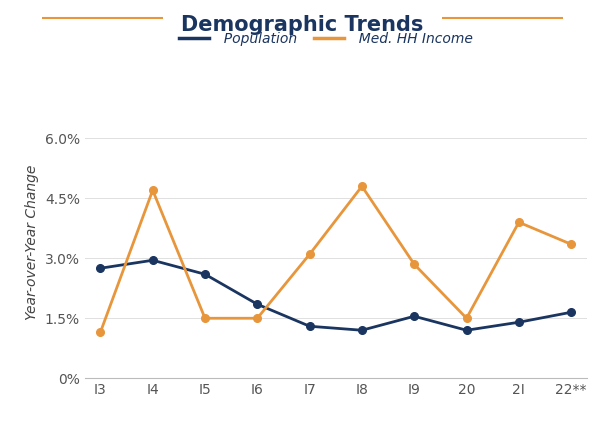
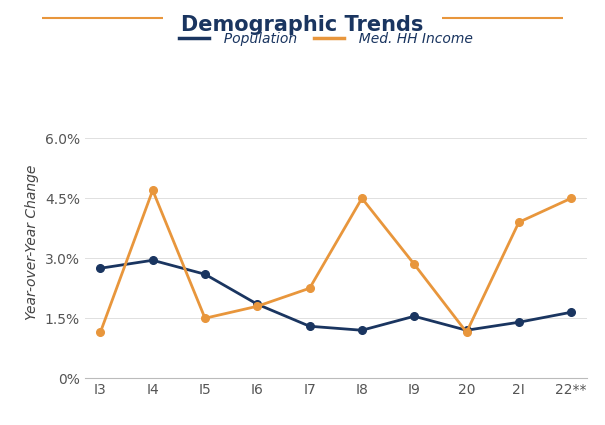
Med. HH Income/I6: 1.50% -> 1.80%
Med. HH Income/I7: 3.10% -> 2.25%
Med. HH Income/I8: 4.80% -> 4.50%
Med. HH Income/20: 1.50% -> 1.15%
Med. HH Income/22**: 3.35% -> 4.50%
